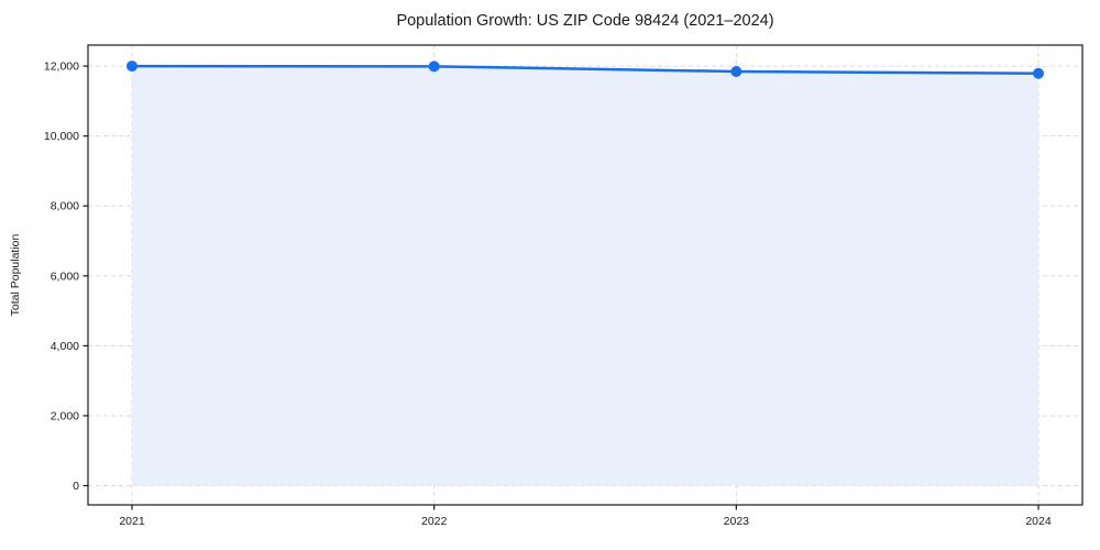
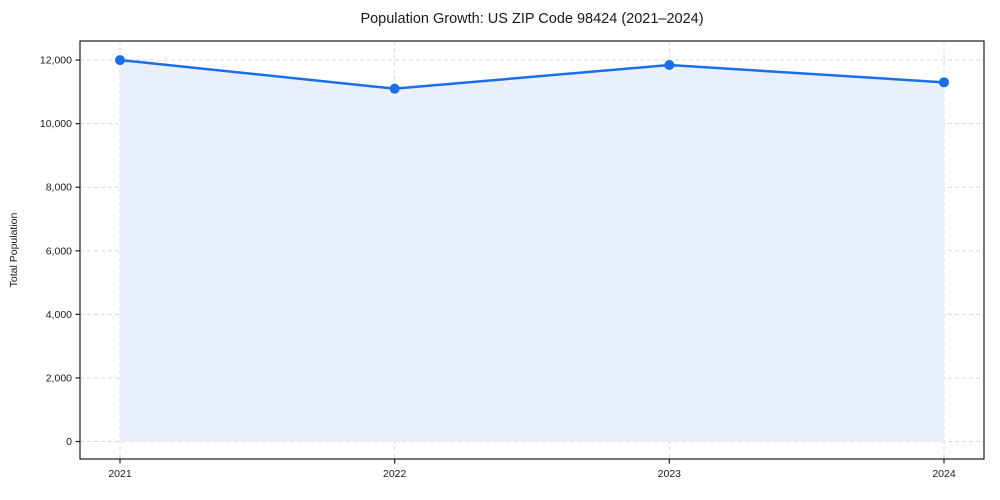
2022: 12000 -> 11100
2024: 11800 -> 11300
